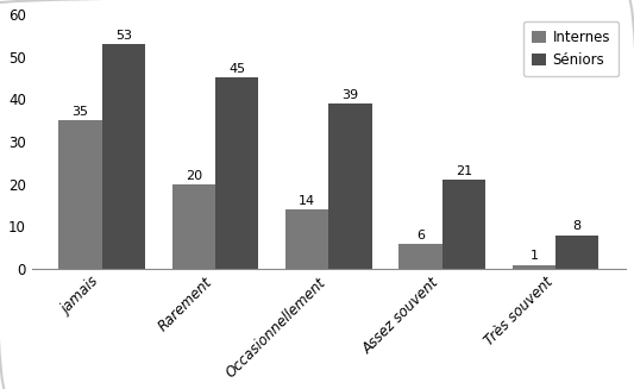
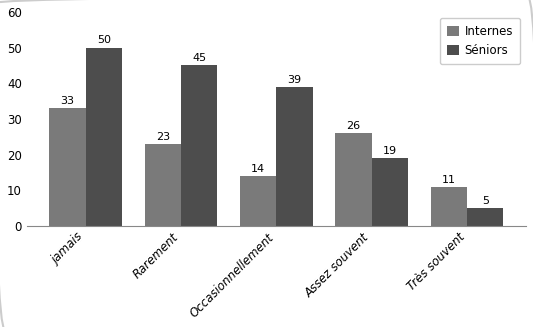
Internes/jamais: 35 -> 33
Séniors/jamais: 53 -> 50
Internes/Rarement: 20 -> 23
Internes/Assez souvent: 6 -> 26
Séniors/Assez souvent: 21 -> 19
Internes/Très souvent: 1 -> 11
Séniors/Très souvent: 8 -> 5
